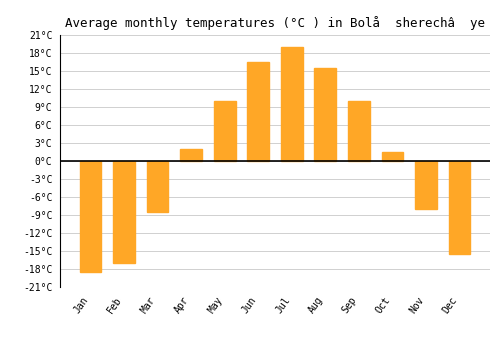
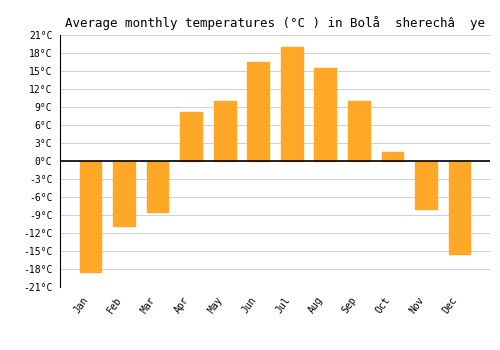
Feb: -17.0°C -> -10.8°C
Apr: 2.0°C -> 8.2°C
